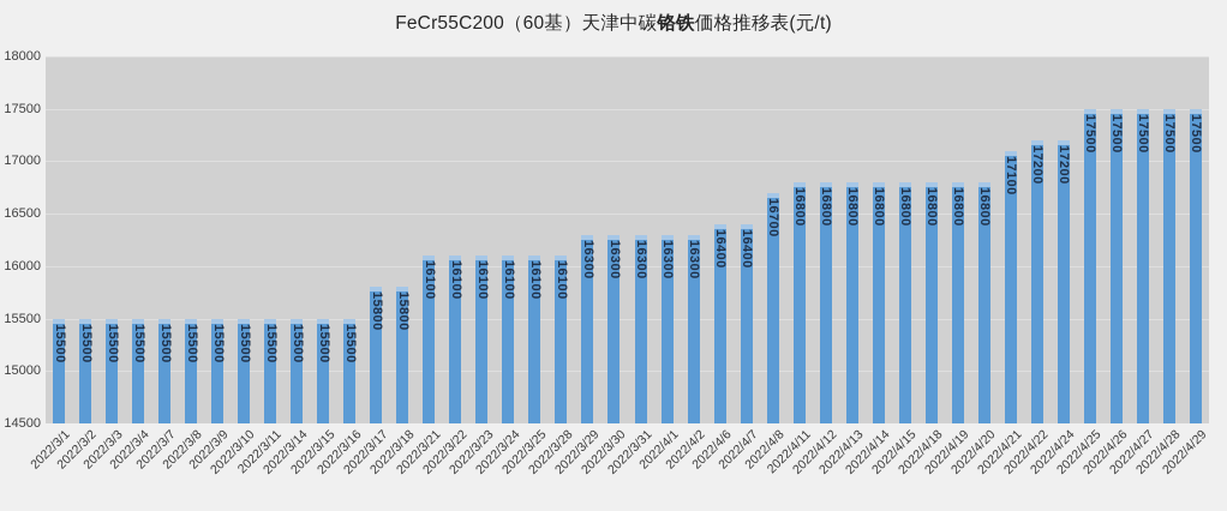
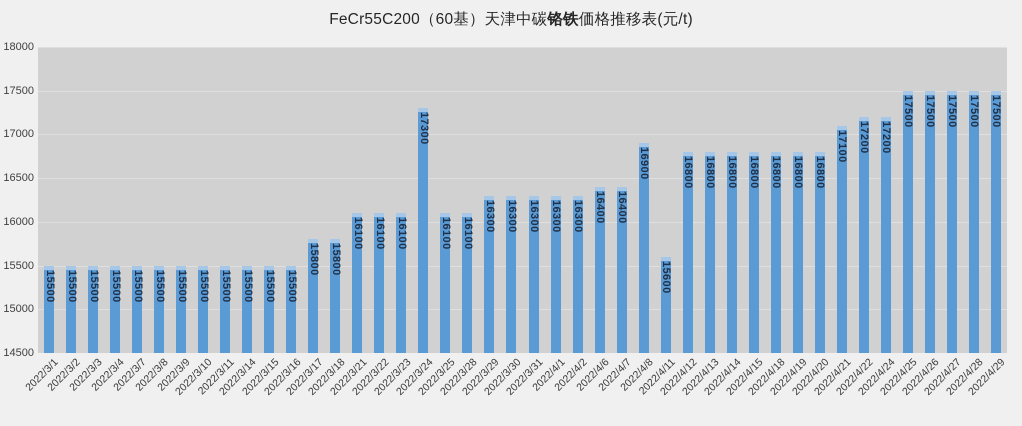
2022/3/24: 16100 -> 17300
2022/4/8: 16700 -> 16900
2022/4/11: 16800 -> 15600
